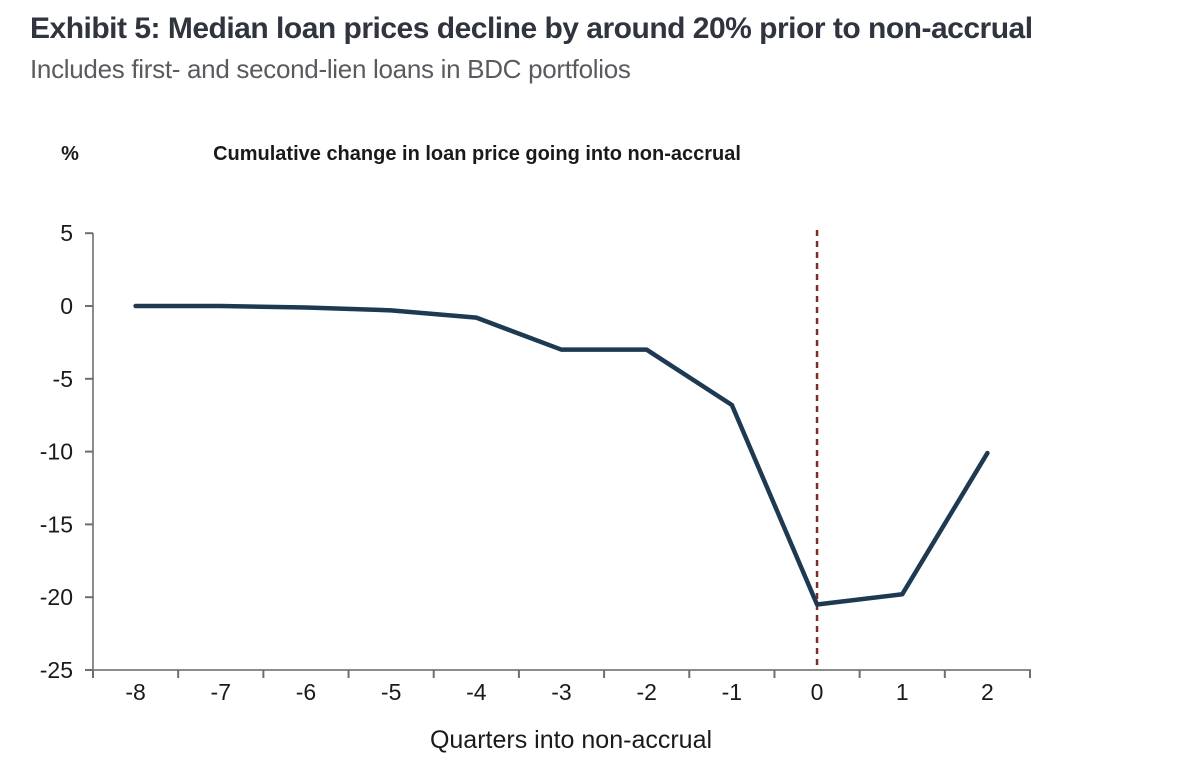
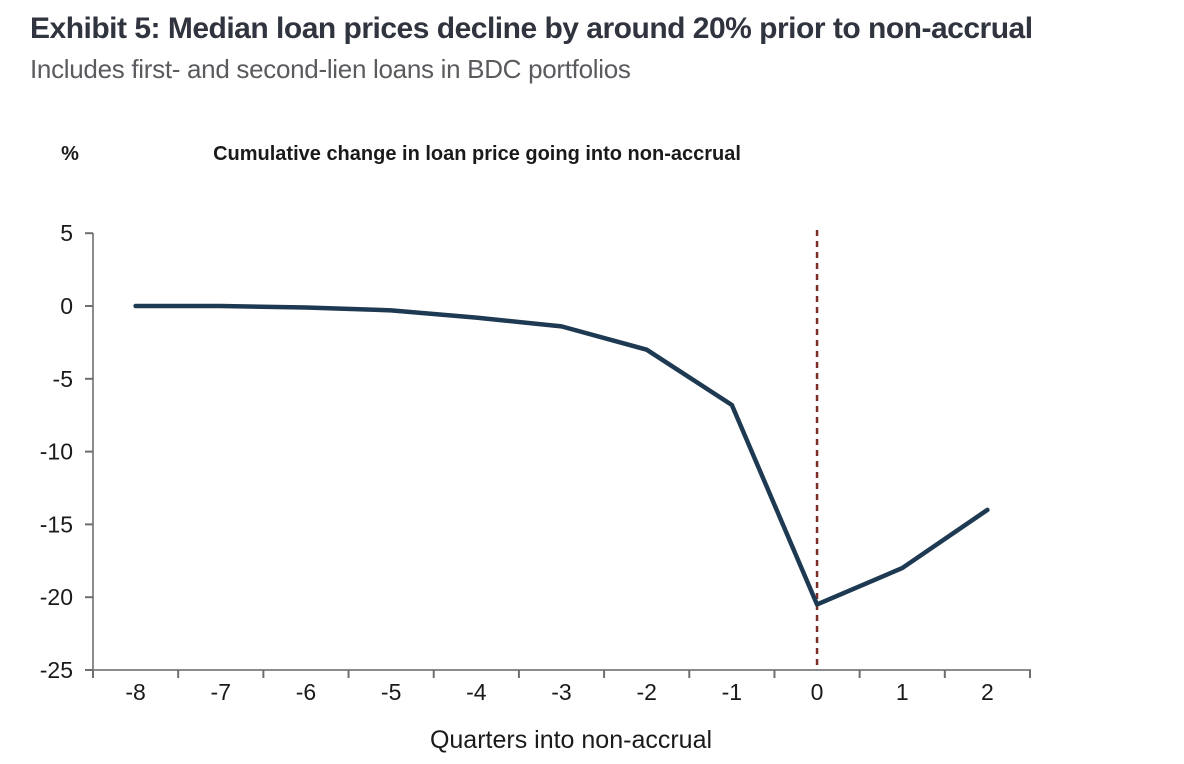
-3: -3.0 -> -1.4
1: -19.8 -> -18.0
2: -10.1 -> -14.0
